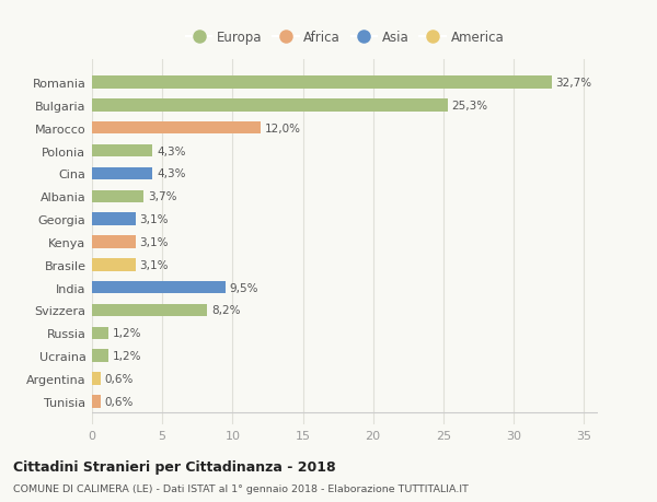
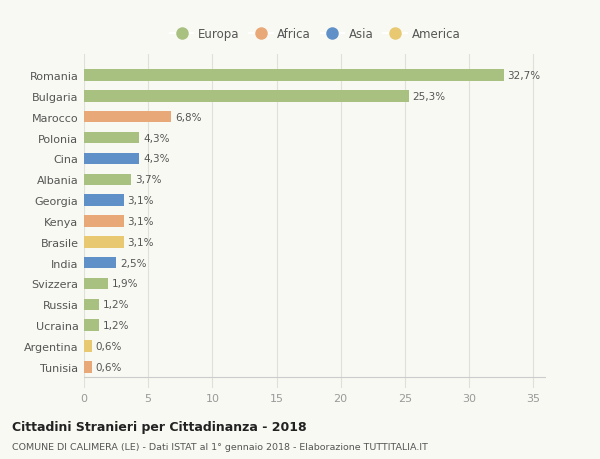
Marocco: 12,0% -> 6,8%
India: 9,5% -> 2,5%
Svizzera: 8,2% -> 1,9%
